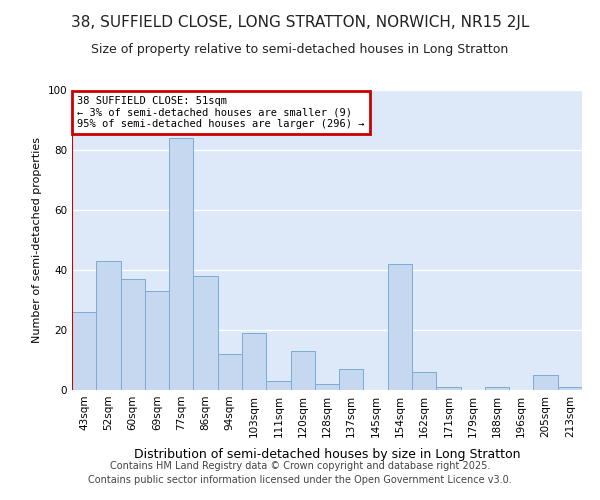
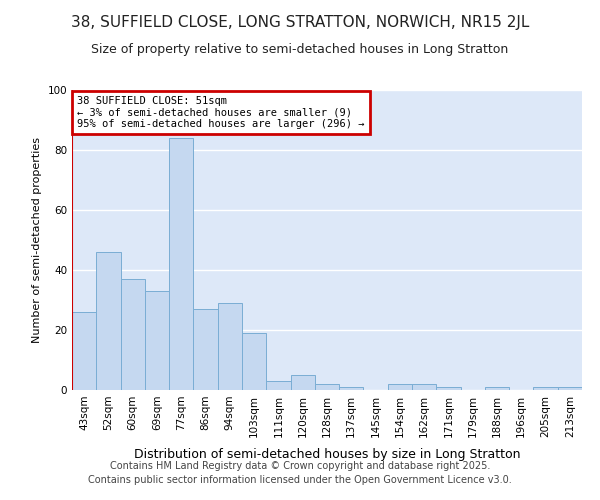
52sqm: 43 -> 46
86sqm: 38 -> 27
94sqm: 12 -> 29
120sqm: 13 -> 5
137sqm: 7 -> 1
154sqm: 42 -> 2
162sqm: 6 -> 2
205sqm: 5 -> 1
